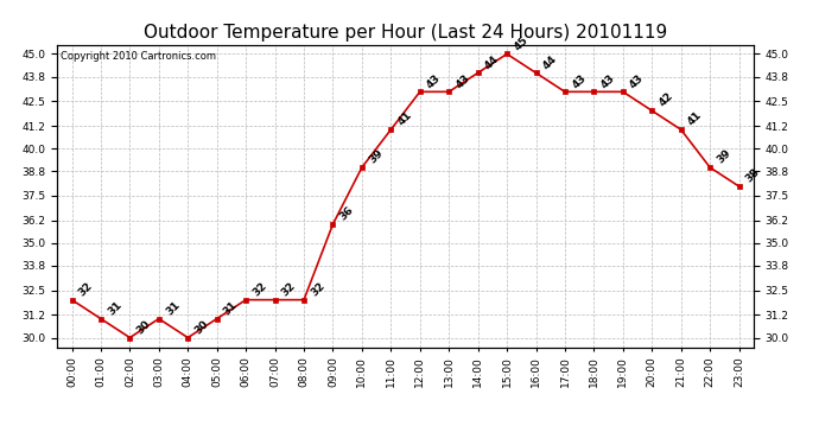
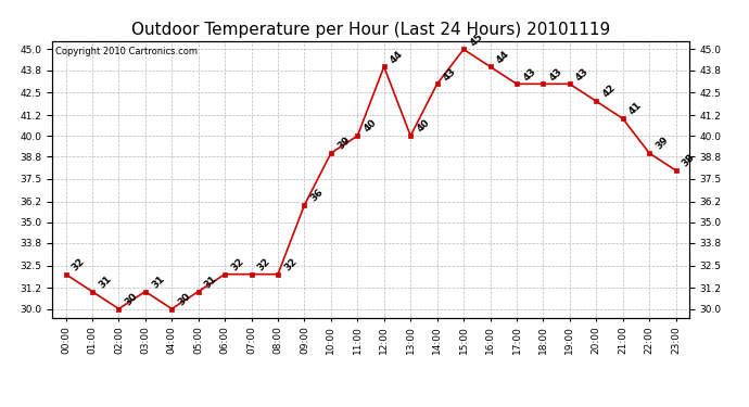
11:00: 41 -> 40
12:00: 43 -> 44
13:00: 43 -> 40
14:00: 44 -> 43
